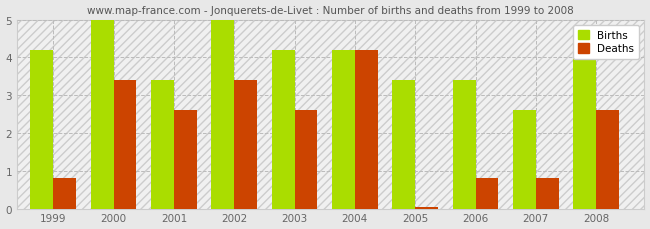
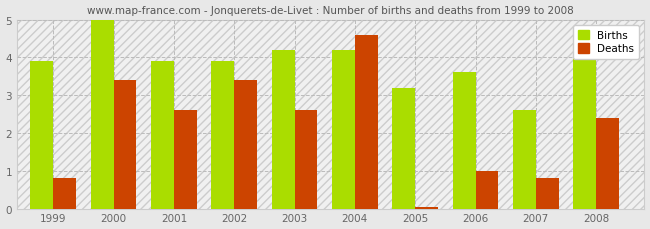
Births/1999: 4.2 -> 3.9
Births/2001: 3.4 -> 3.9
Births/2002: 5.0 -> 3.9
Deaths/2004: 4.20 -> 4.60
Births/2005: 3.4 -> 3.2
Births/2006: 3.4 -> 3.6
Deaths/2006: 0.80 -> 1.00
Deaths/2008: 2.60 -> 2.40
